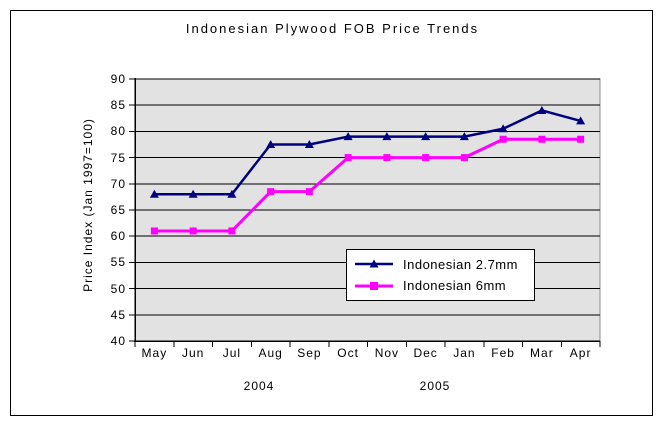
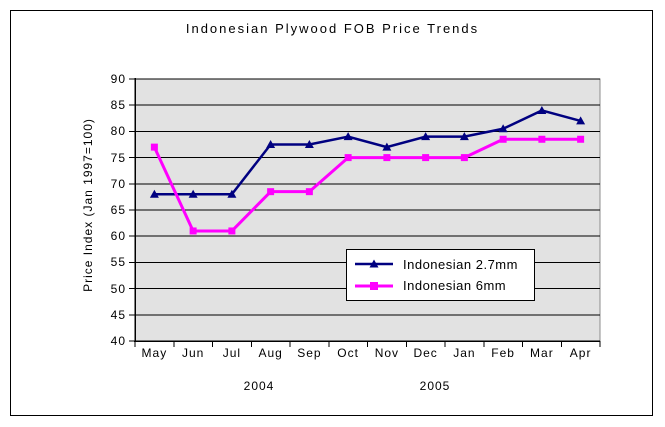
Indonesian 6mm/May: 61 -> 77
Indonesian 2.7mm/Nov: 79 -> 77
